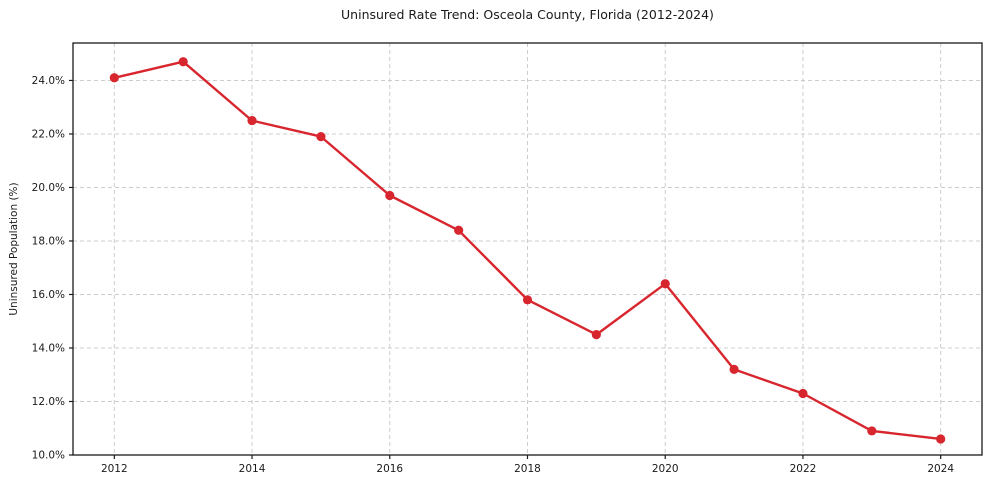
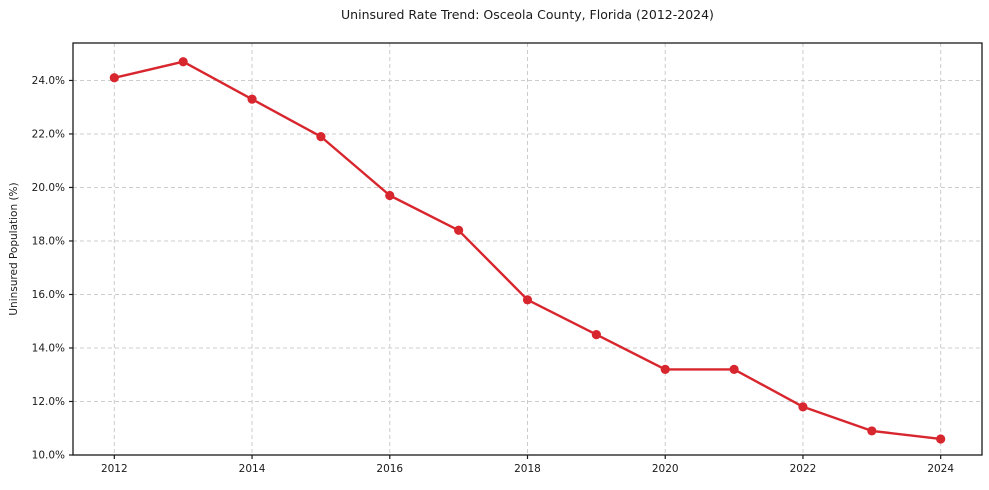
2014: 22.5% -> 23.3%
2020: 16.4% -> 13.2%
2022: 12.3% -> 11.8%
